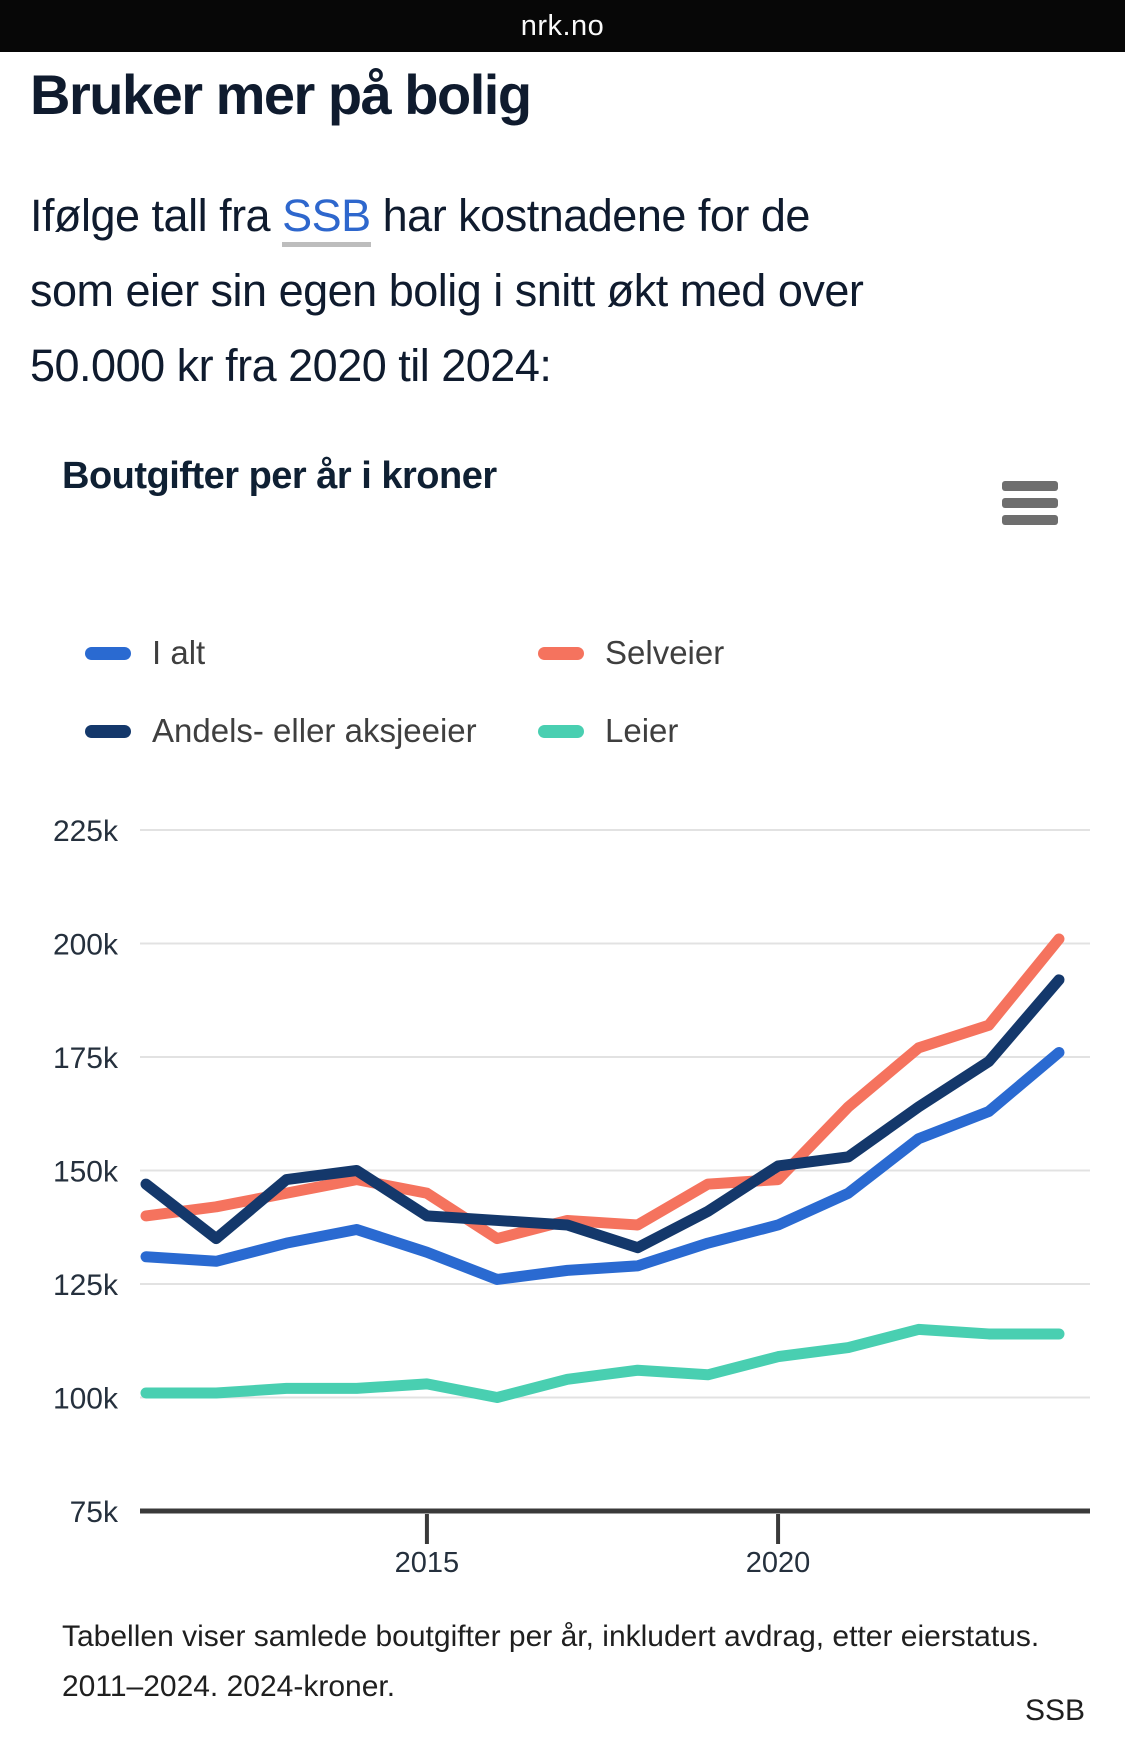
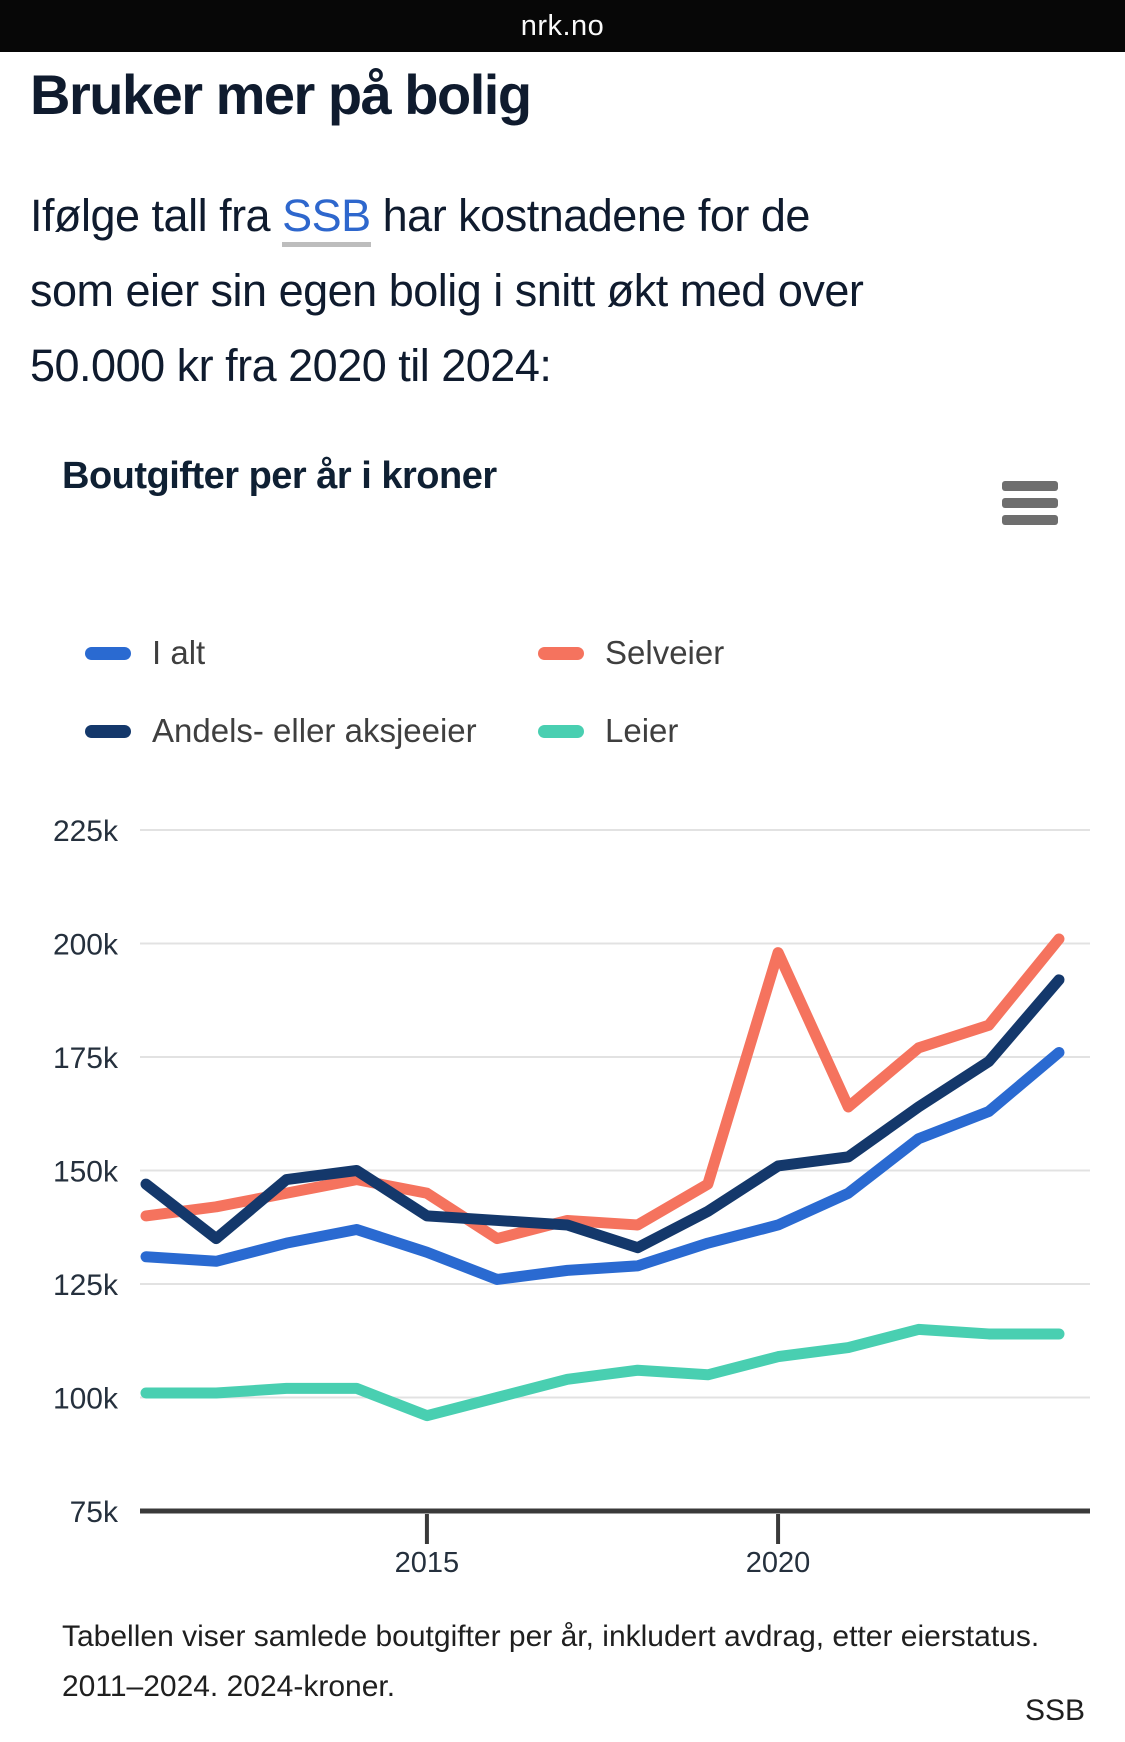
Leier/2015: 103k -> 96k
Selveier/2020: 148k -> 198k
